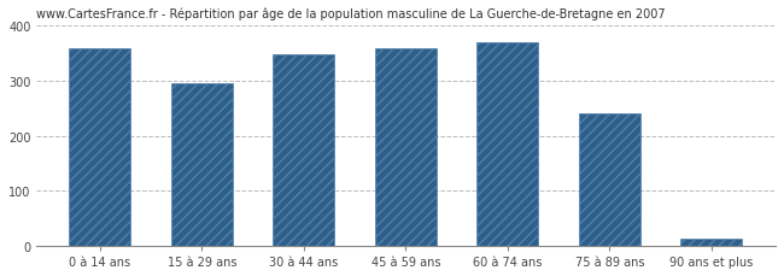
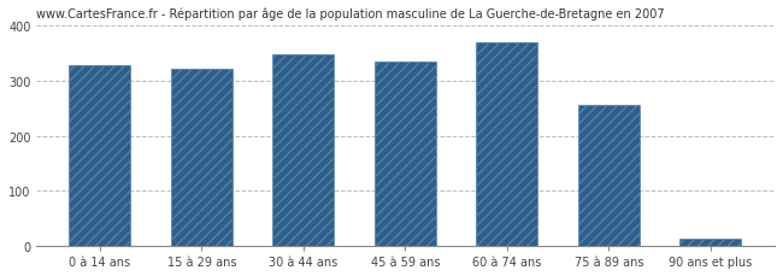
0 à 14 ans: 360 -> 328
15 à 29 ans: 295 -> 322
45 à 59 ans: 360 -> 335
75 à 89 ans: 240 -> 255
